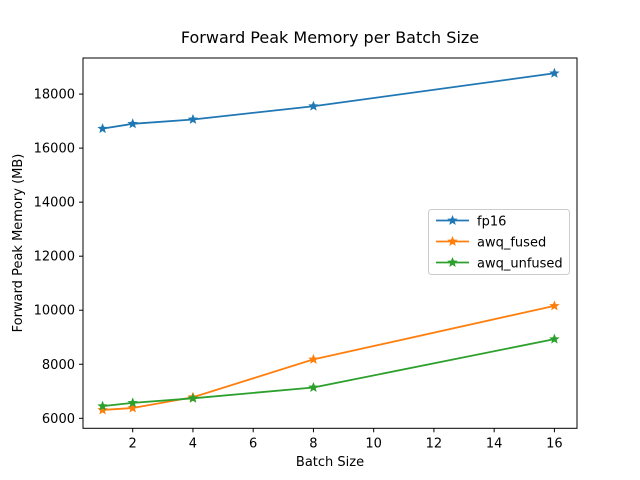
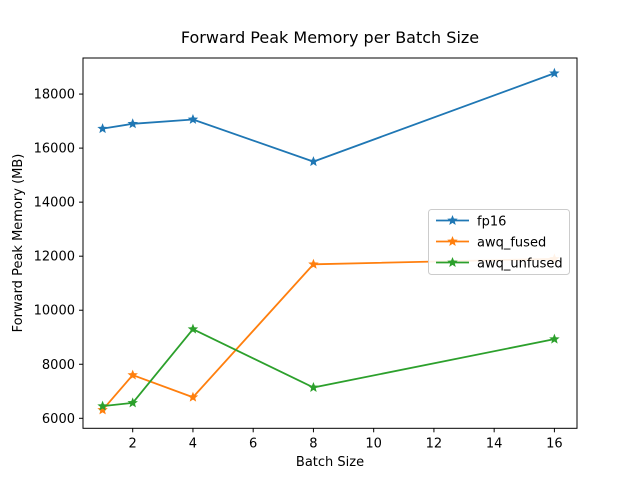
awq_fused/2: 6400 -> 7600
awq_unfused/4: 6700 -> 9300
fp16/8: 17600 -> 15500
awq_fused/8: 8200 -> 11700
awq_fused/16: 10200 -> 11900
